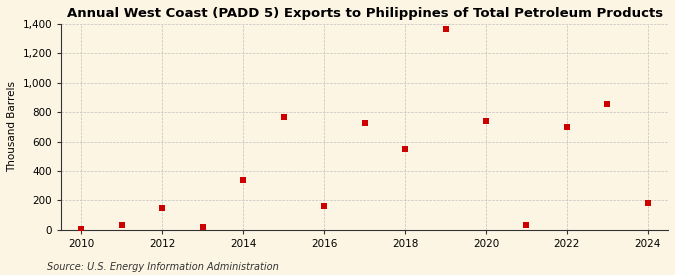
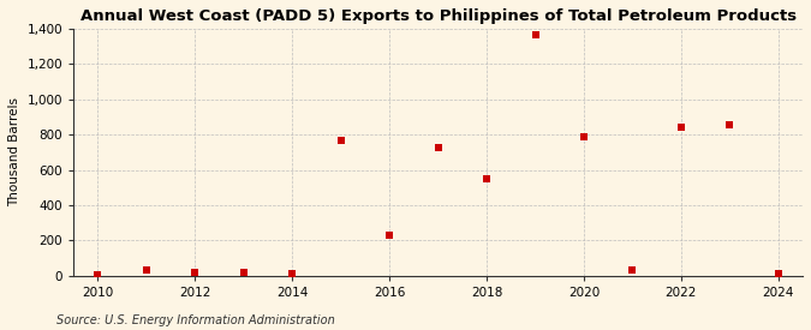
2012: 150 -> 20
2014: 340 -> 10
2016: 160 -> 230
2020: 740 -> 790
2022: 700 -> 840
2024: 180 -> 10
